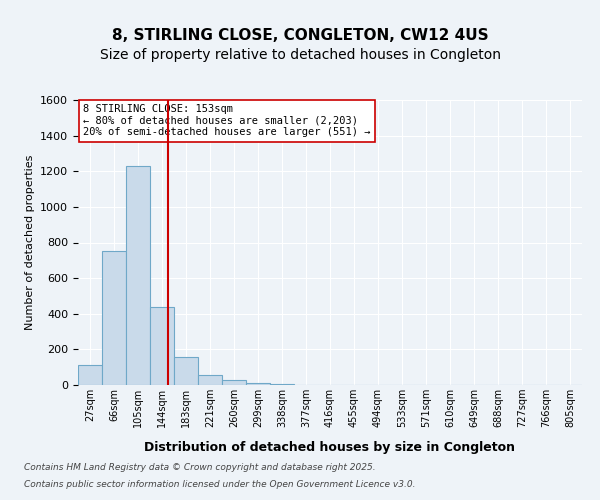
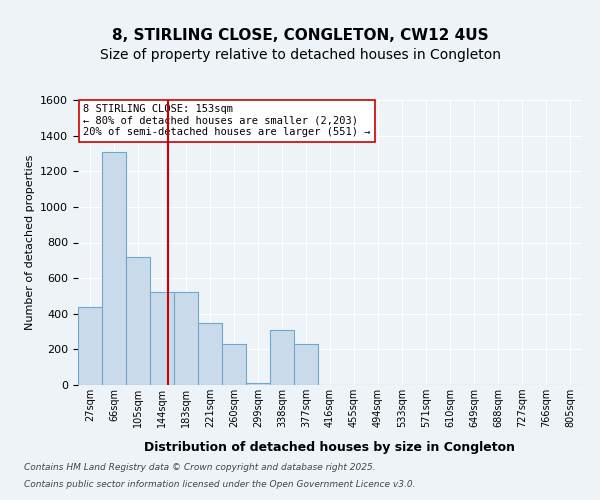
27sqm: 110 -> 440
66sqm: 750 -> 1310
105sqm: 1230 -> 720
144sqm: 440 -> 520
183sqm: 160 -> 520
221sqm: 60 -> 350
260sqm: 30 -> 230
338sqm: 0 -> 310
377sqm: 0 -> 230
